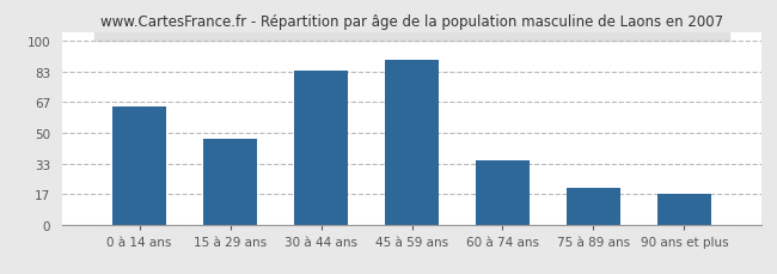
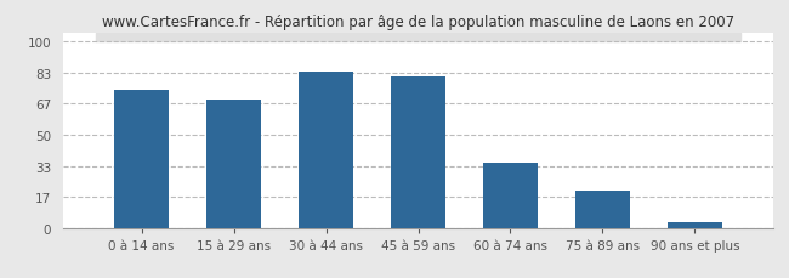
0 à 14 ans: 64 -> 74
15 à 29 ans: 47 -> 69
45 à 59 ans: 90 -> 81
90 ans et plus: 17 -> 3
